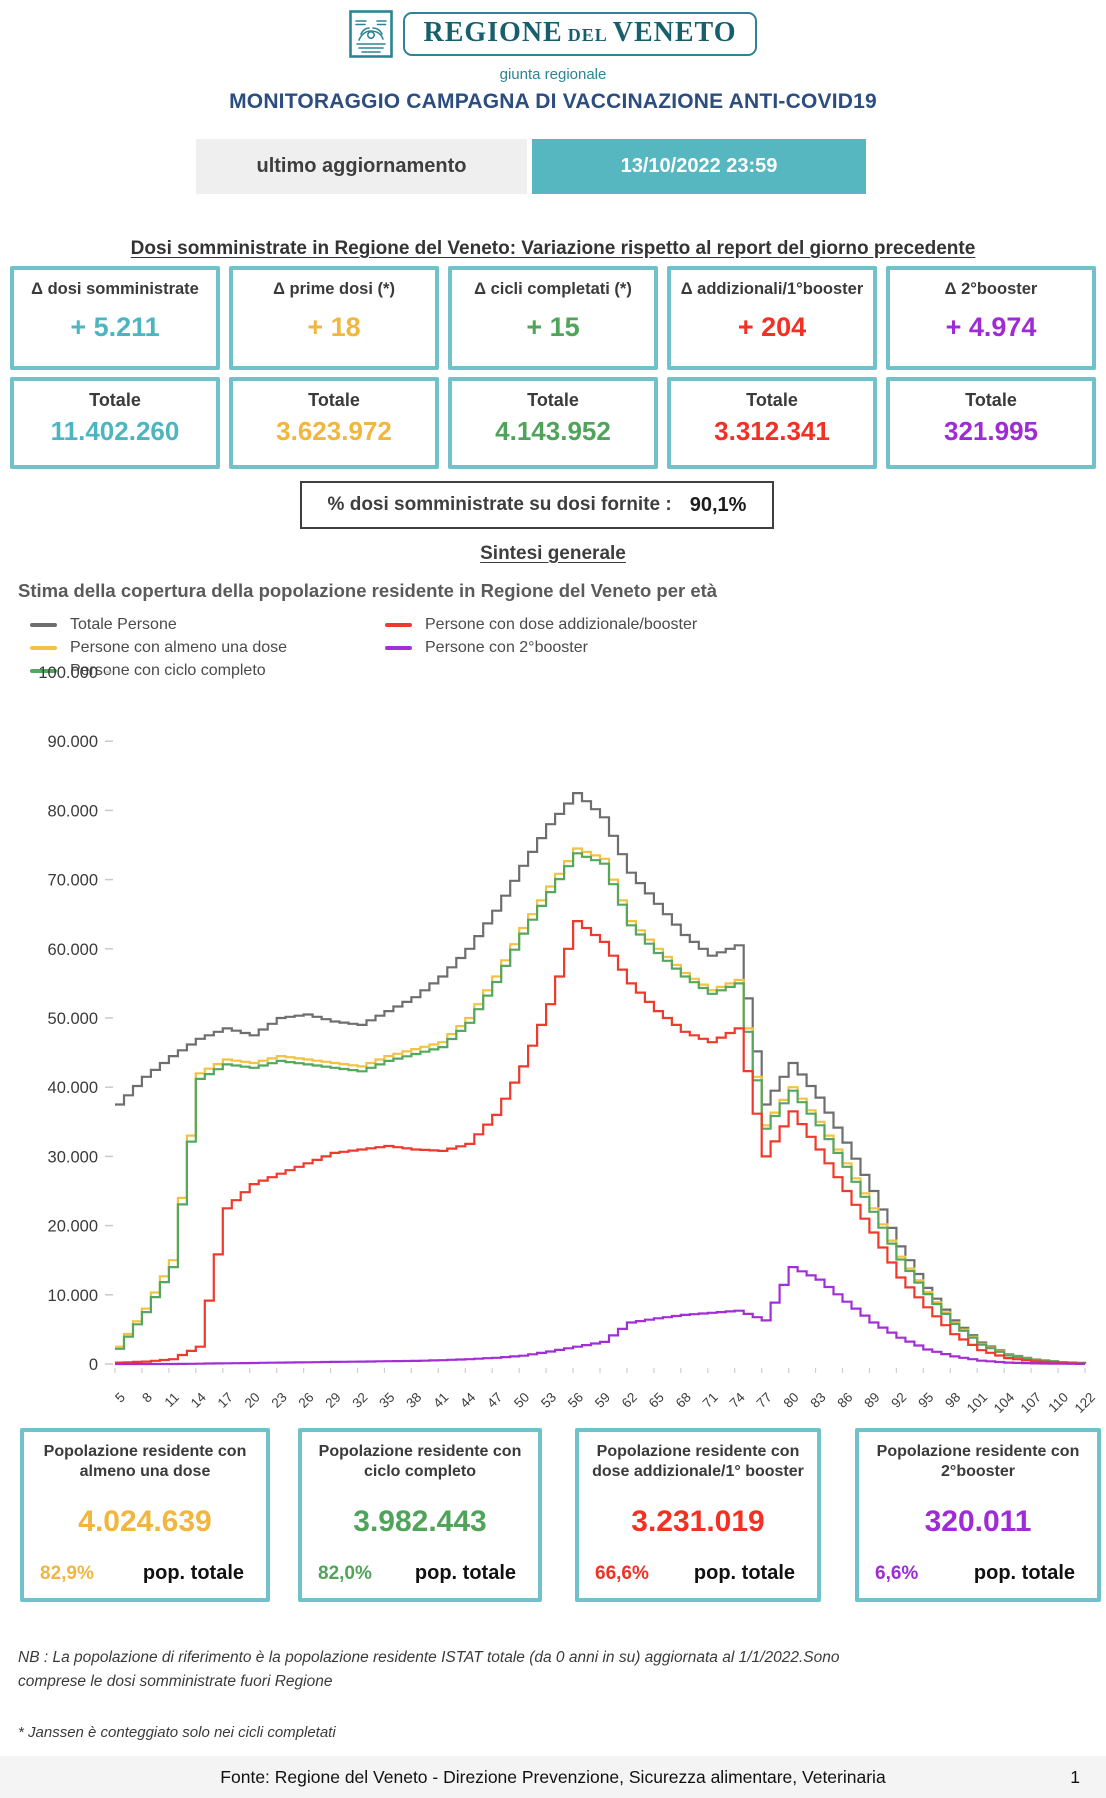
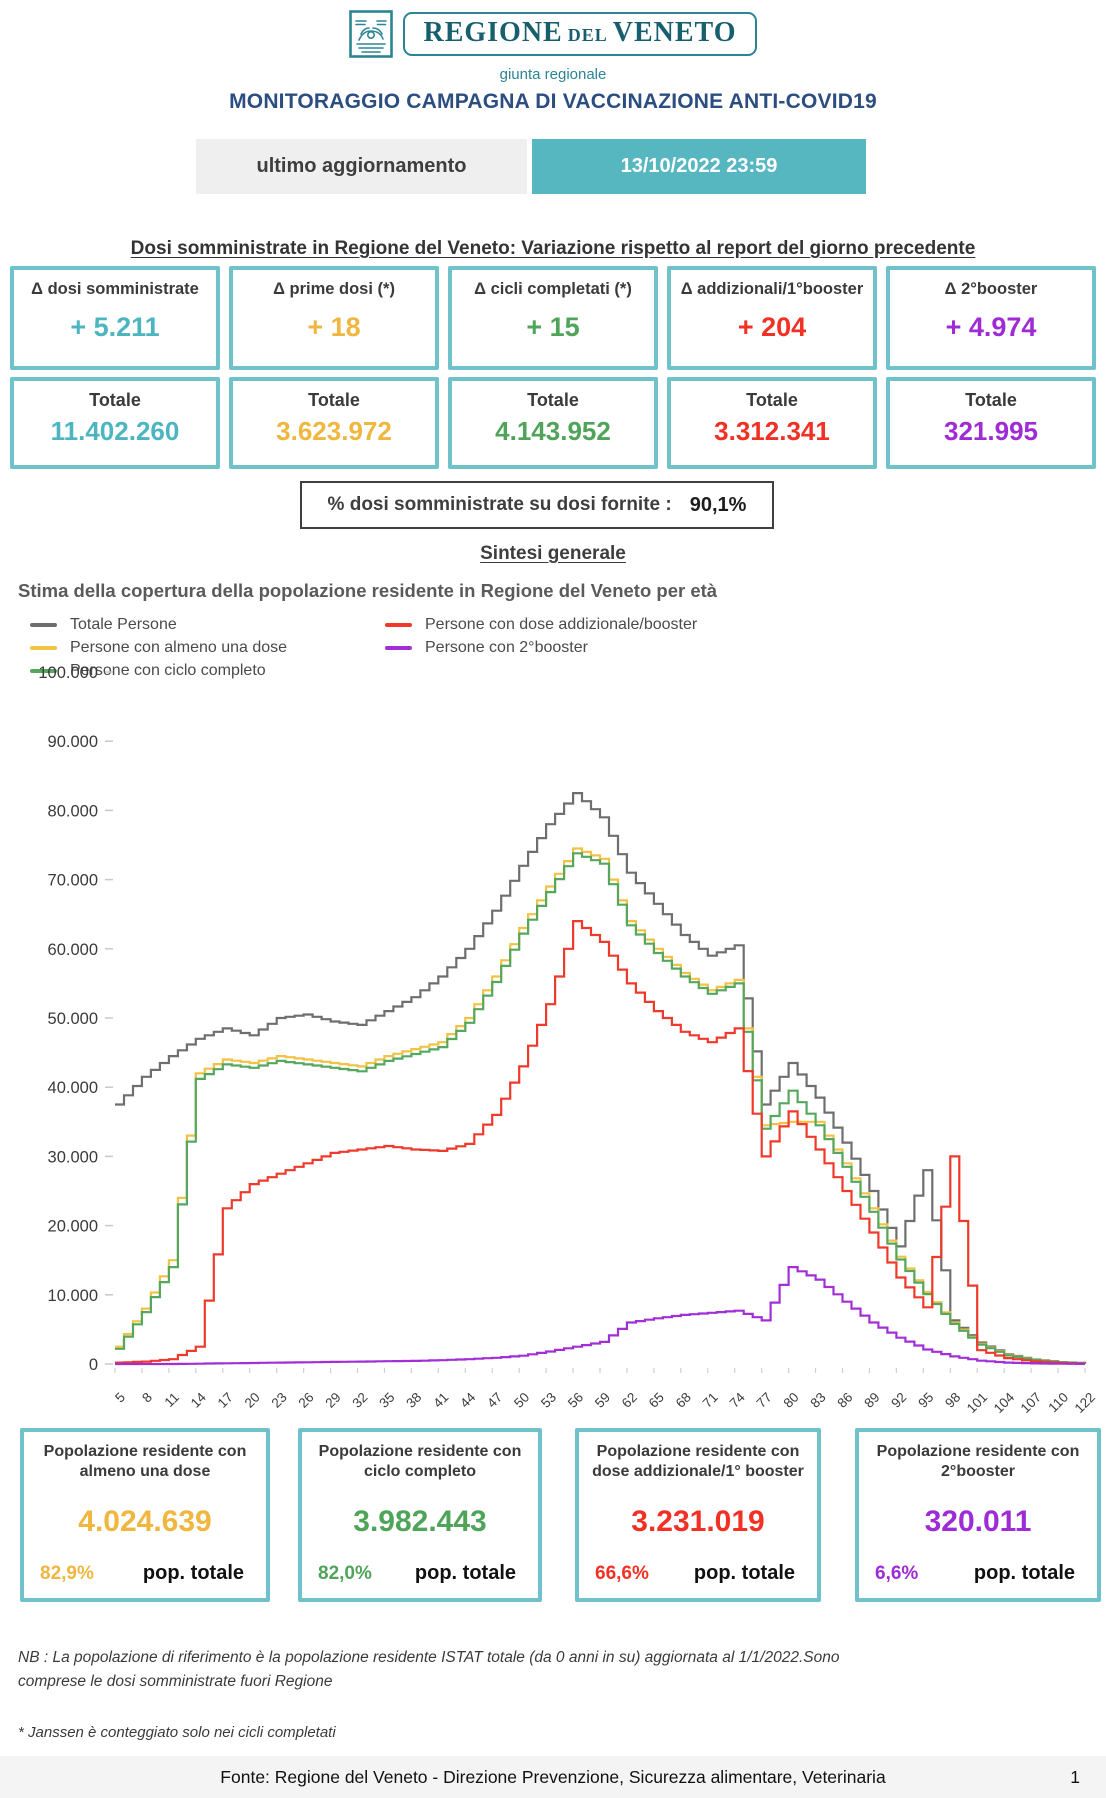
Persone con almeno una dose/80: 40000 -> 35000
Totale Persone/95: 11000 -> 28000
Persone con dose addizionale/booster/98: 4000 -> 30000
